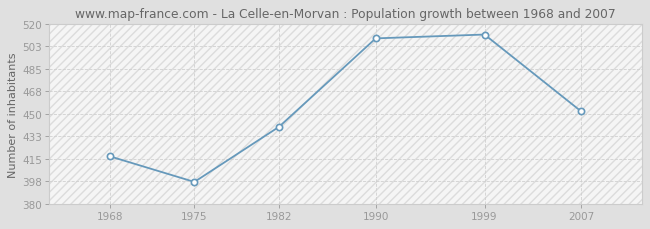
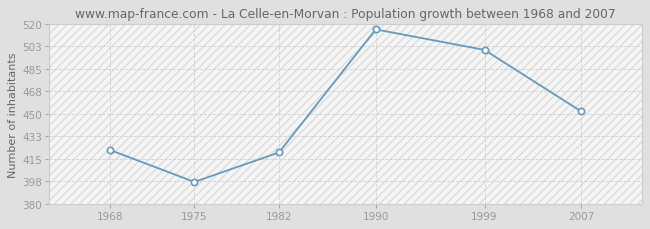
1968: 417 -> 422
1982: 440 -> 420
1990: 509 -> 516
1999: 512 -> 500
